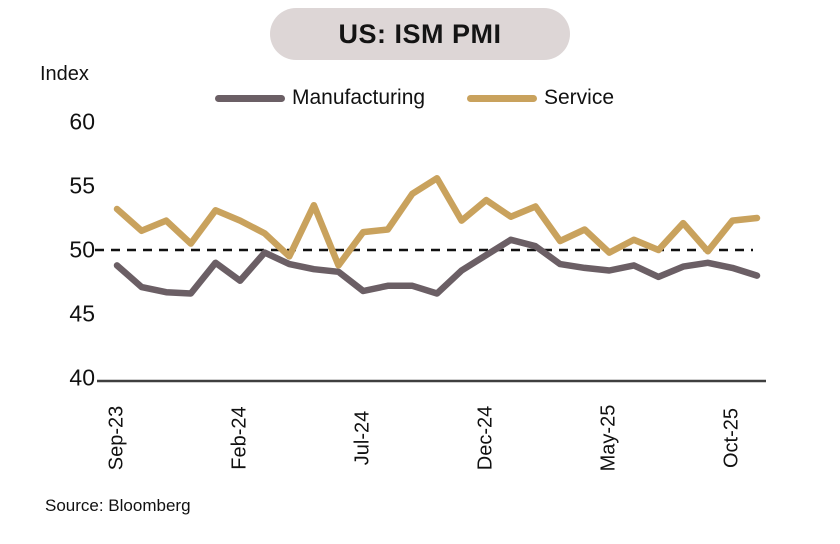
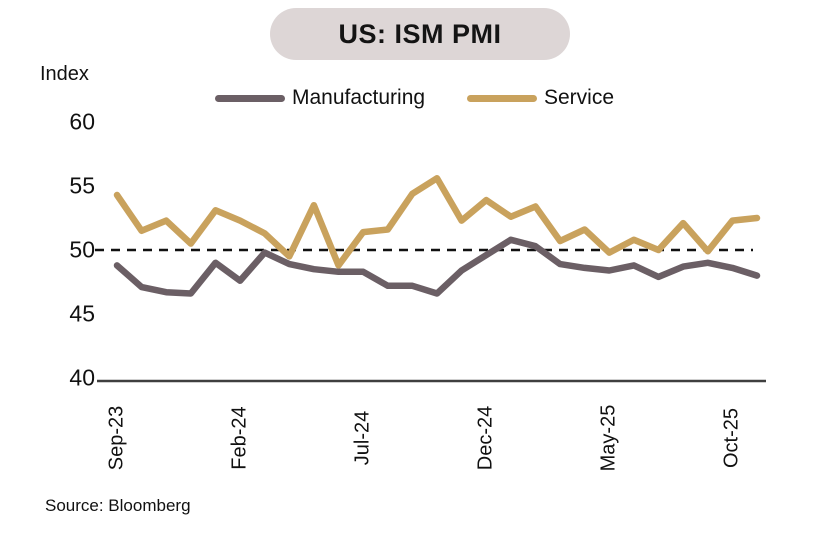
Service/Sep-23: 53.2 -> 54.3
Manufacturing/Jul-24: 46.8 -> 48.3
